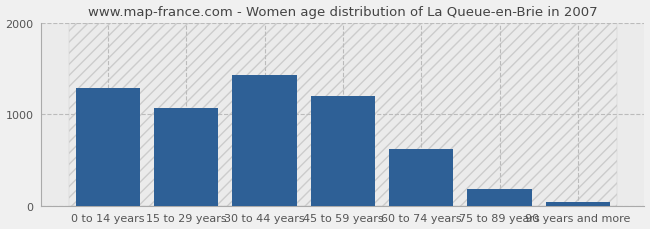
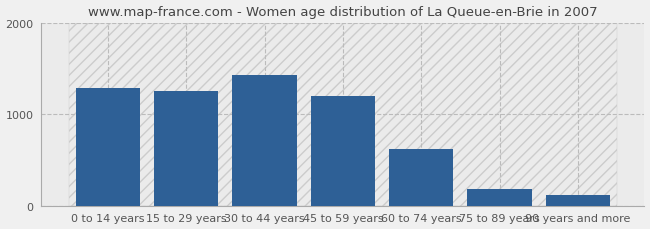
15 to 29 years: 1060 -> 1260
90 years and more: 40 -> 120
